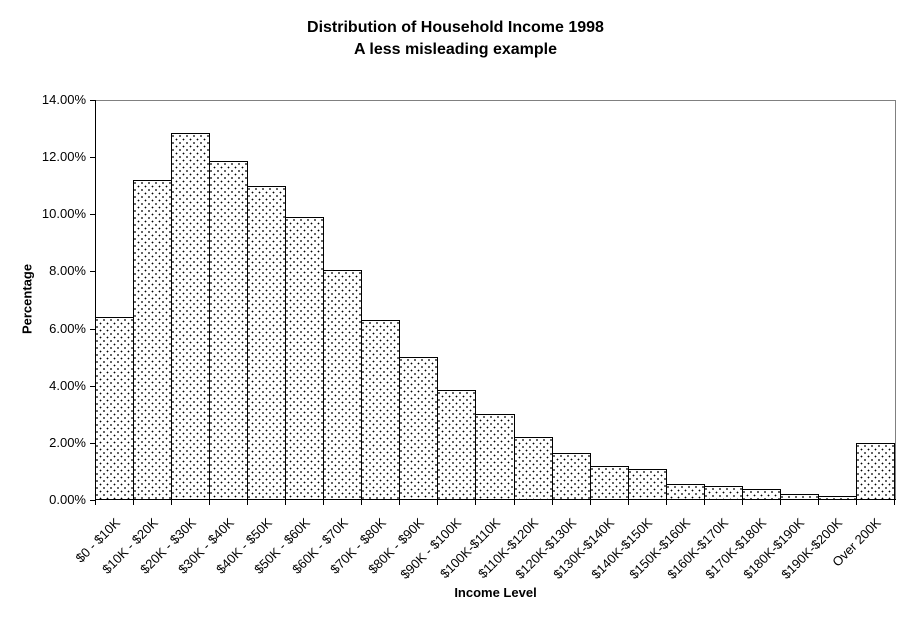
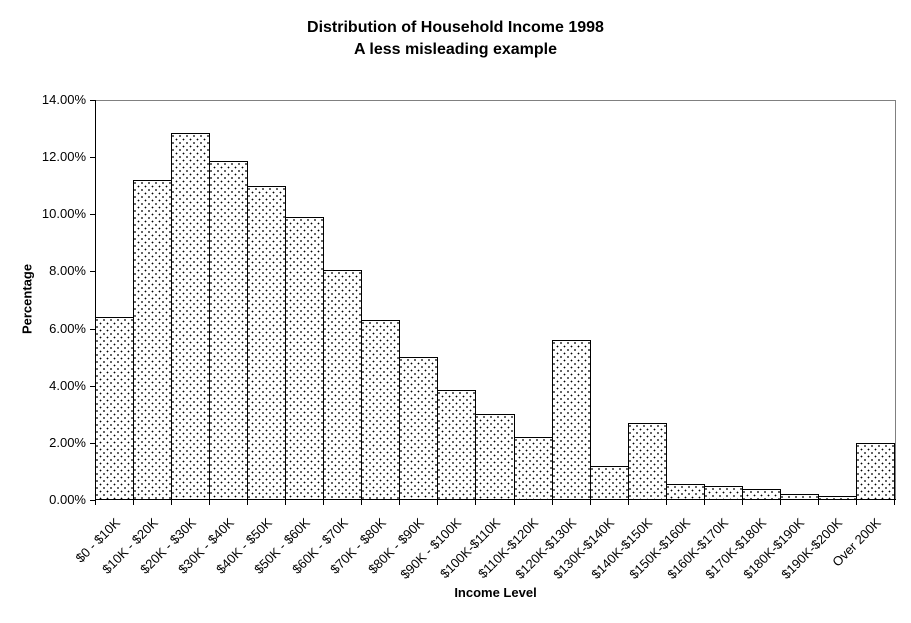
$120K-$130K: 1.6% -> 5.6%
$140K-$150K: 1.1% -> 2.7%
